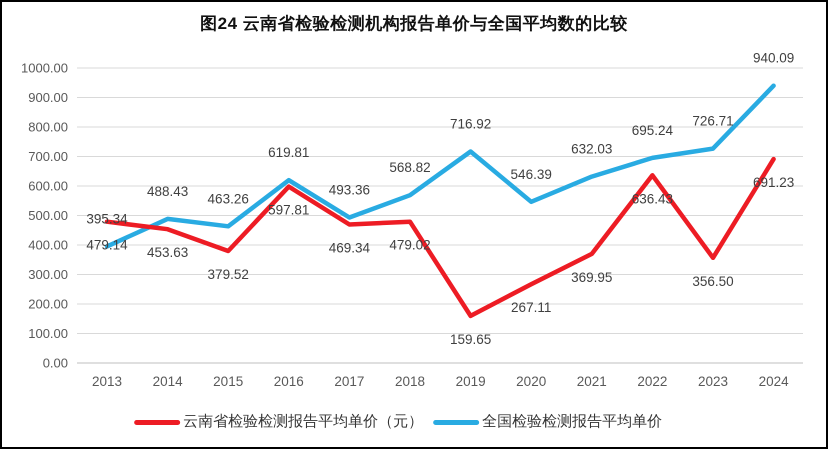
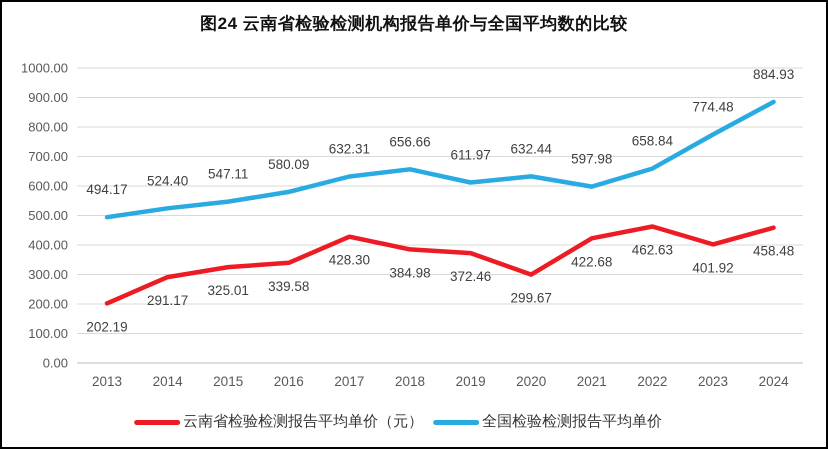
云南省检验检测报告平均单价（元）/2013: 479.14 -> 202.19
全国检验检测报告平均单价/2013: 395.34 -> 494.17
云南省检验检测报告平均单价（元）/2014: 453.63 -> 291.17
全国检验检测报告平均单价/2014: 488.43 -> 524.40
云南省检验检测报告平均单价（元）/2015: 379.52 -> 325.01
全国检验检测报告平均单价/2015: 463.26 -> 547.11
云南省检验检测报告平均单价（元）/2016: 597.81 -> 339.58
全国检验检测报告平均单价/2016: 619.81 -> 580.09
云南省检验检测报告平均单价（元）/2017: 469.34 -> 428.30
全国检验检测报告平均单价/2017: 493.36 -> 632.31
云南省检验检测报告平均单价（元）/2018: 479.02 -> 384.98
全国检验检测报告平均单价/2018: 568.82 -> 656.66
云南省检验检测报告平均单价（元）/2019: 159.65 -> 372.46
全国检验检测报告平均单价/2019: 716.92 -> 611.97
云南省检验检测报告平均单价（元）/2020: 267.11 -> 299.67
全国检验检测报告平均单价/2020: 546.39 -> 632.44
云南省检验检测报告平均单价（元）/2021: 369.95 -> 422.68
全国检验检测报告平均单价/2021: 632.03 -> 597.98
云南省检验检测报告平均单价（元）/2022: 636.43 -> 462.63
全国检验检测报告平均单价/2022: 695.24 -> 658.84
云南省检验检测报告平均单价（元）/2023: 356.50 -> 401.92
全国检验检测报告平均单价/2023: 726.71 -> 774.48
云南省检验检测报告平均单价（元）/2024: 691.23 -> 458.48
全国检验检测报告平均单价/2024: 940.09 -> 884.93
